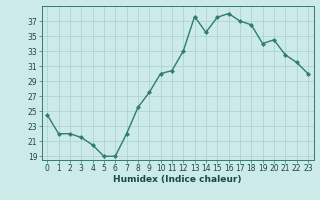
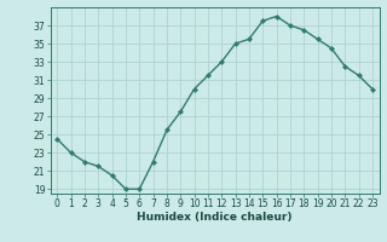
1: 22.0 -> 23.0
11: 30.4 -> 31.5
13: 37.6 -> 35.0
19: 34.0 -> 35.5
